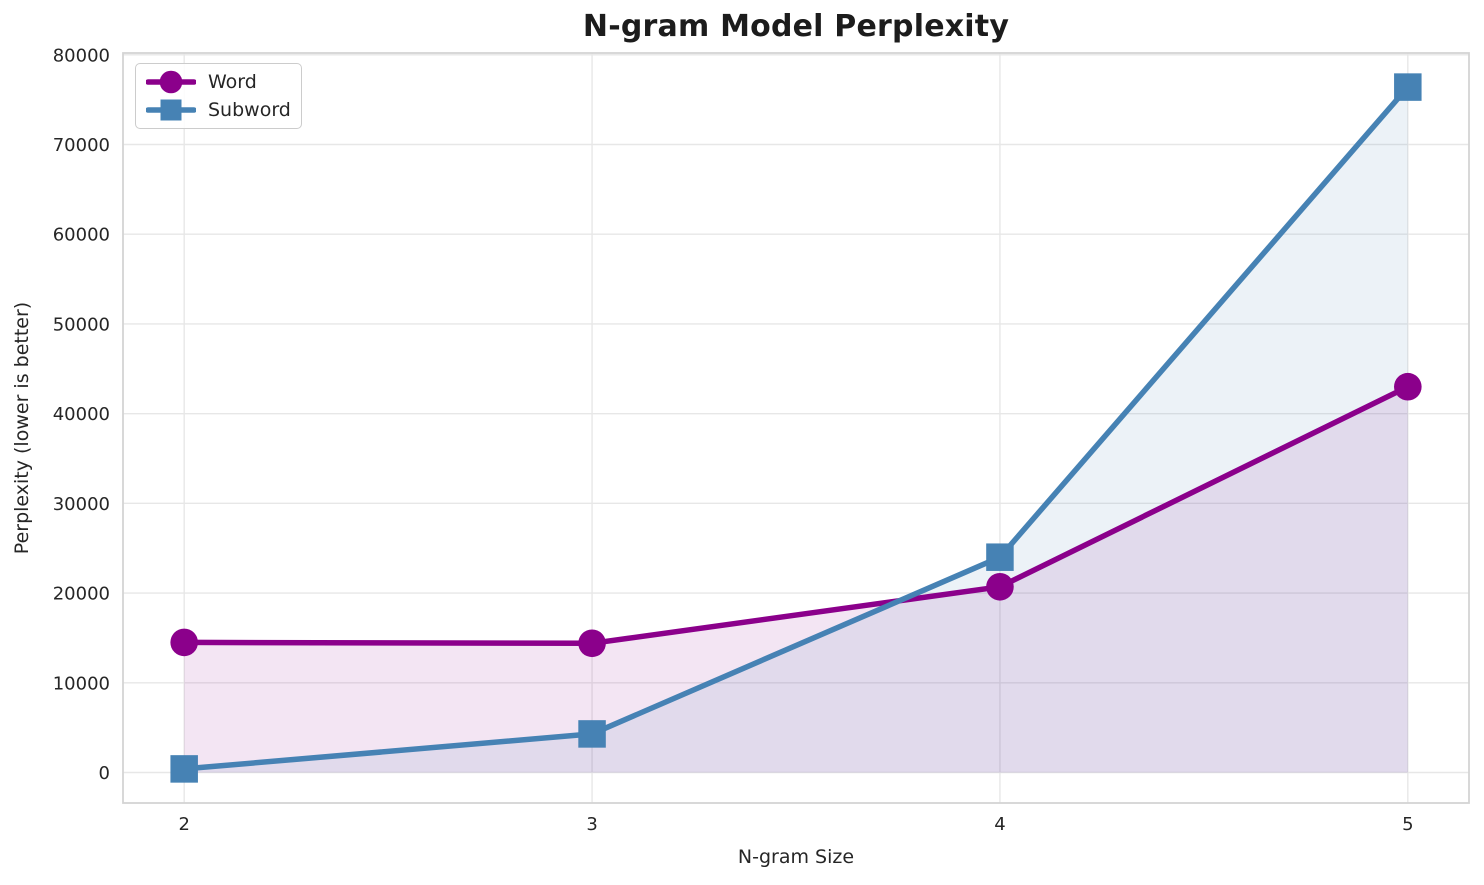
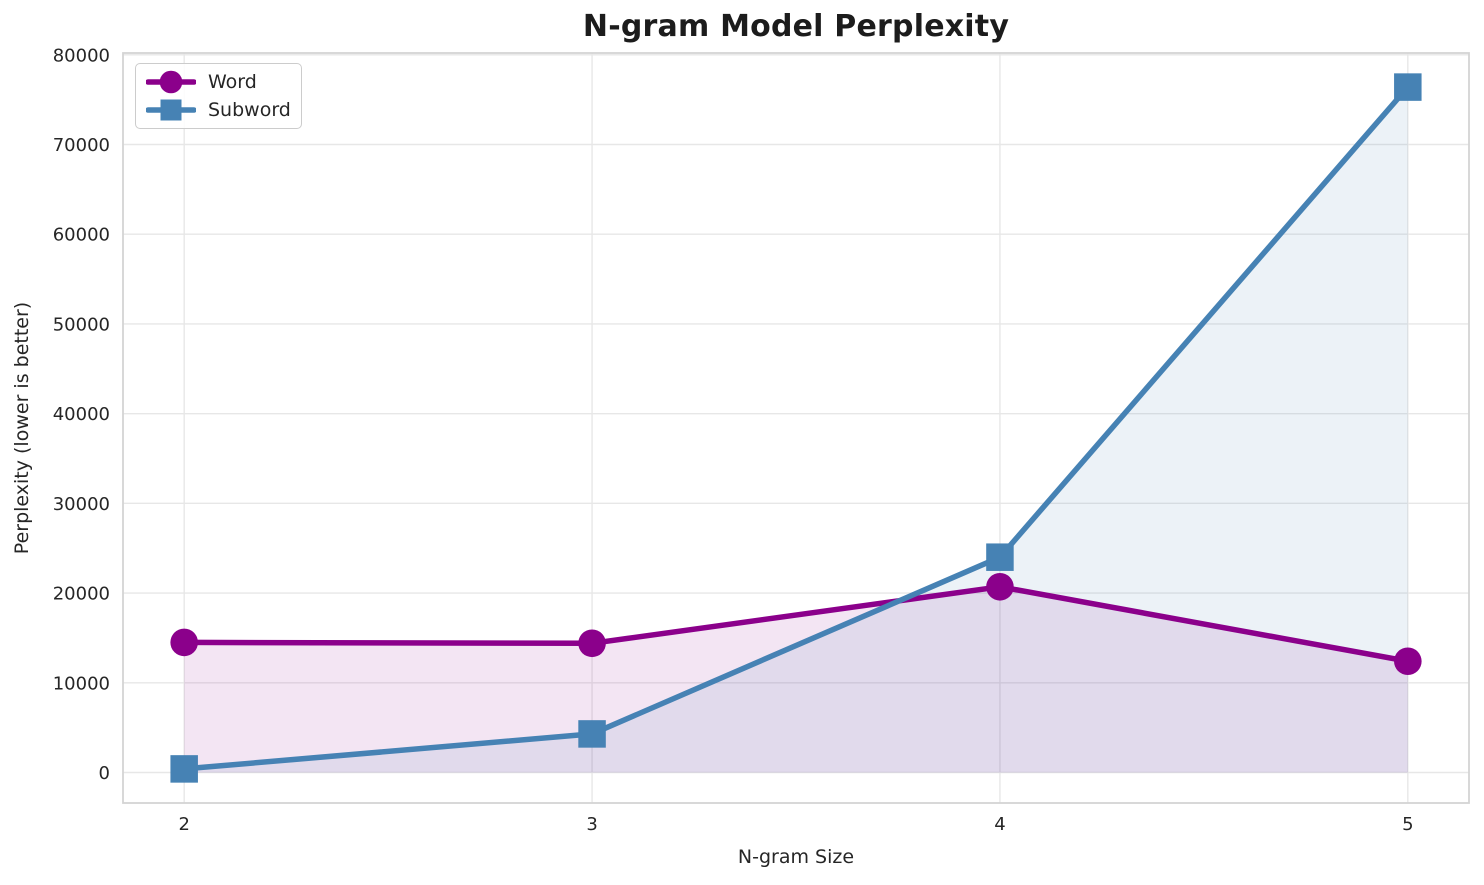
Word/5: 43000 -> 12000
